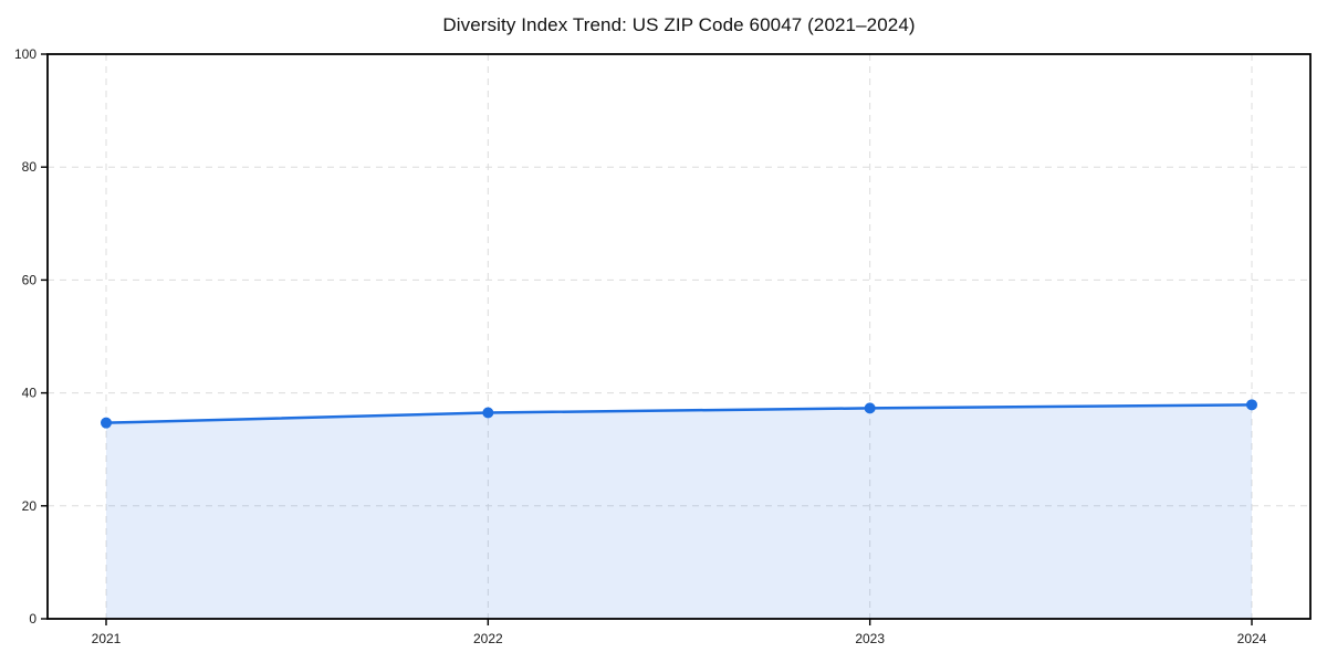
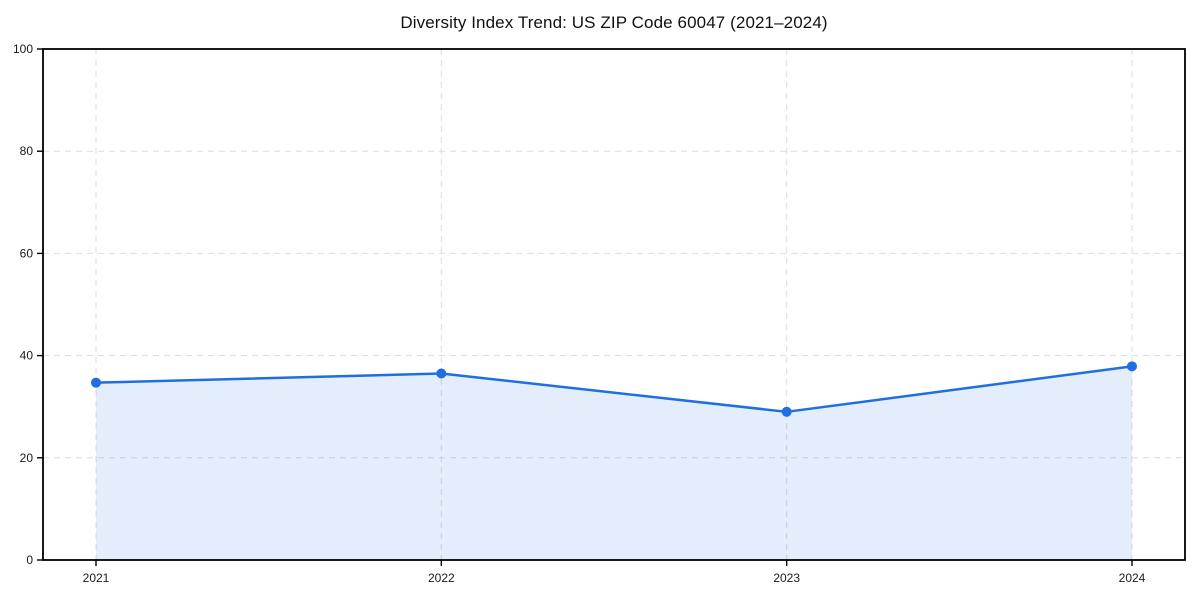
2023: 37 -> 29
